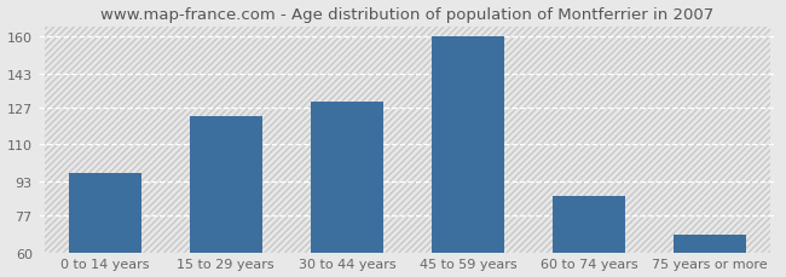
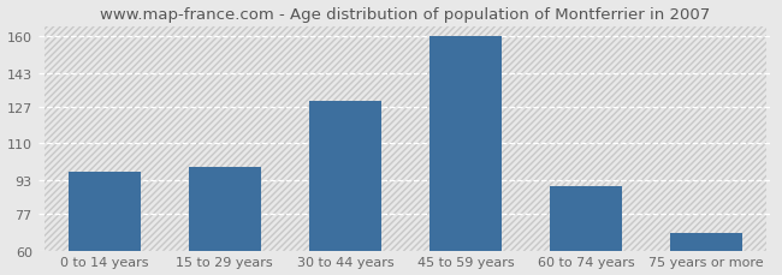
15 to 29 years: 123 -> 99
60 to 74 years: 86 -> 90
